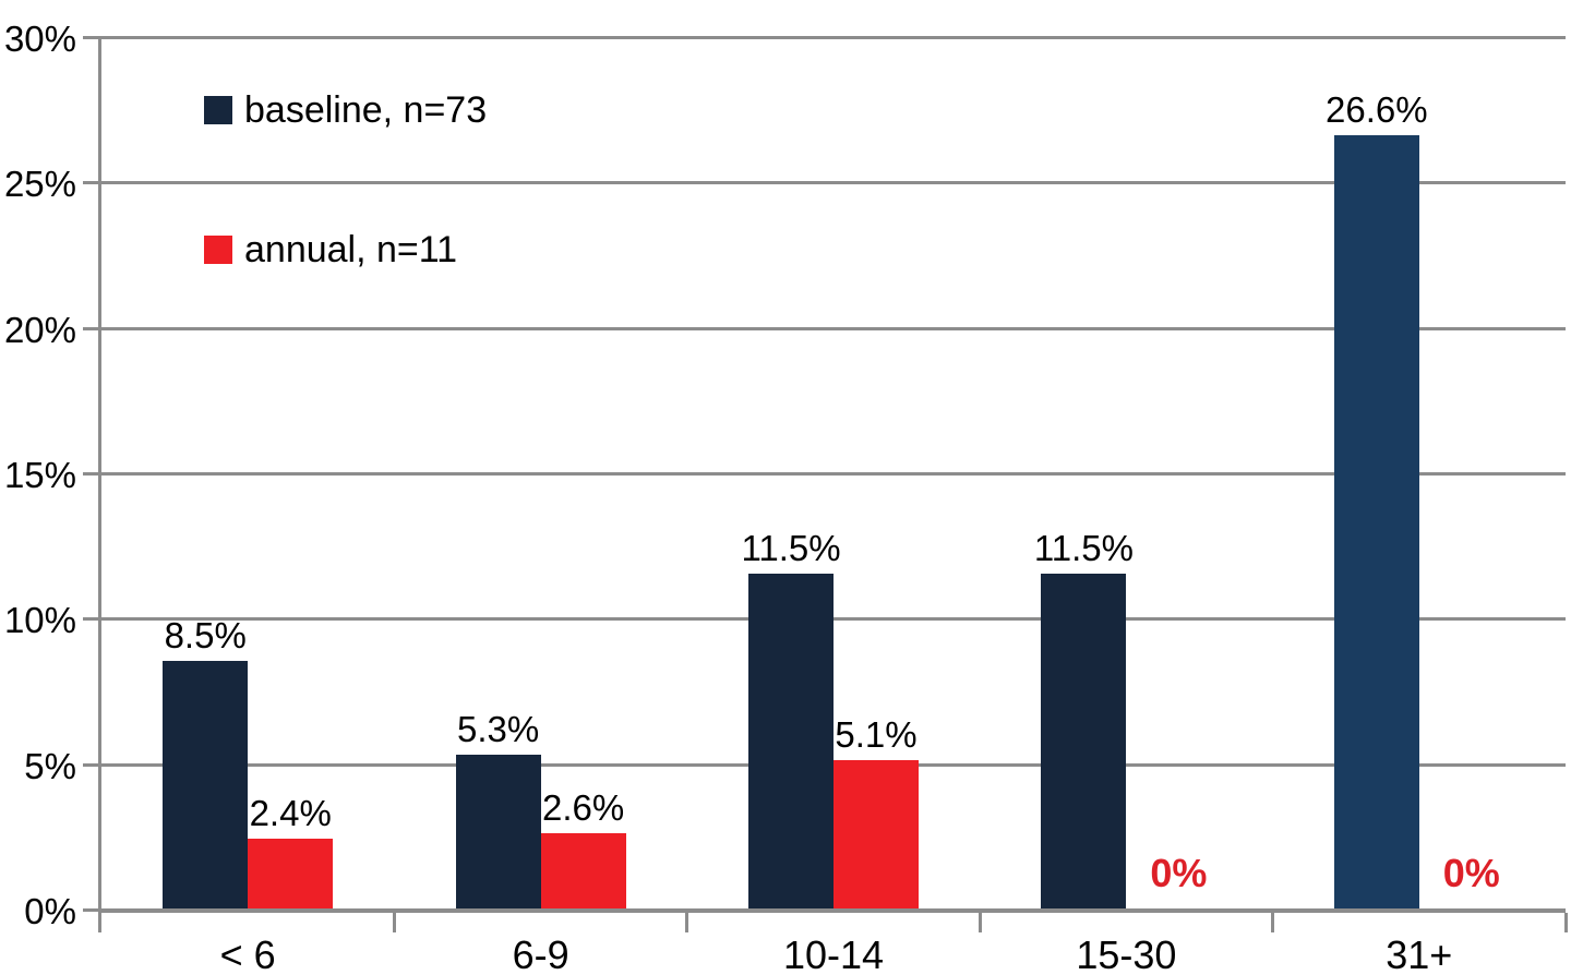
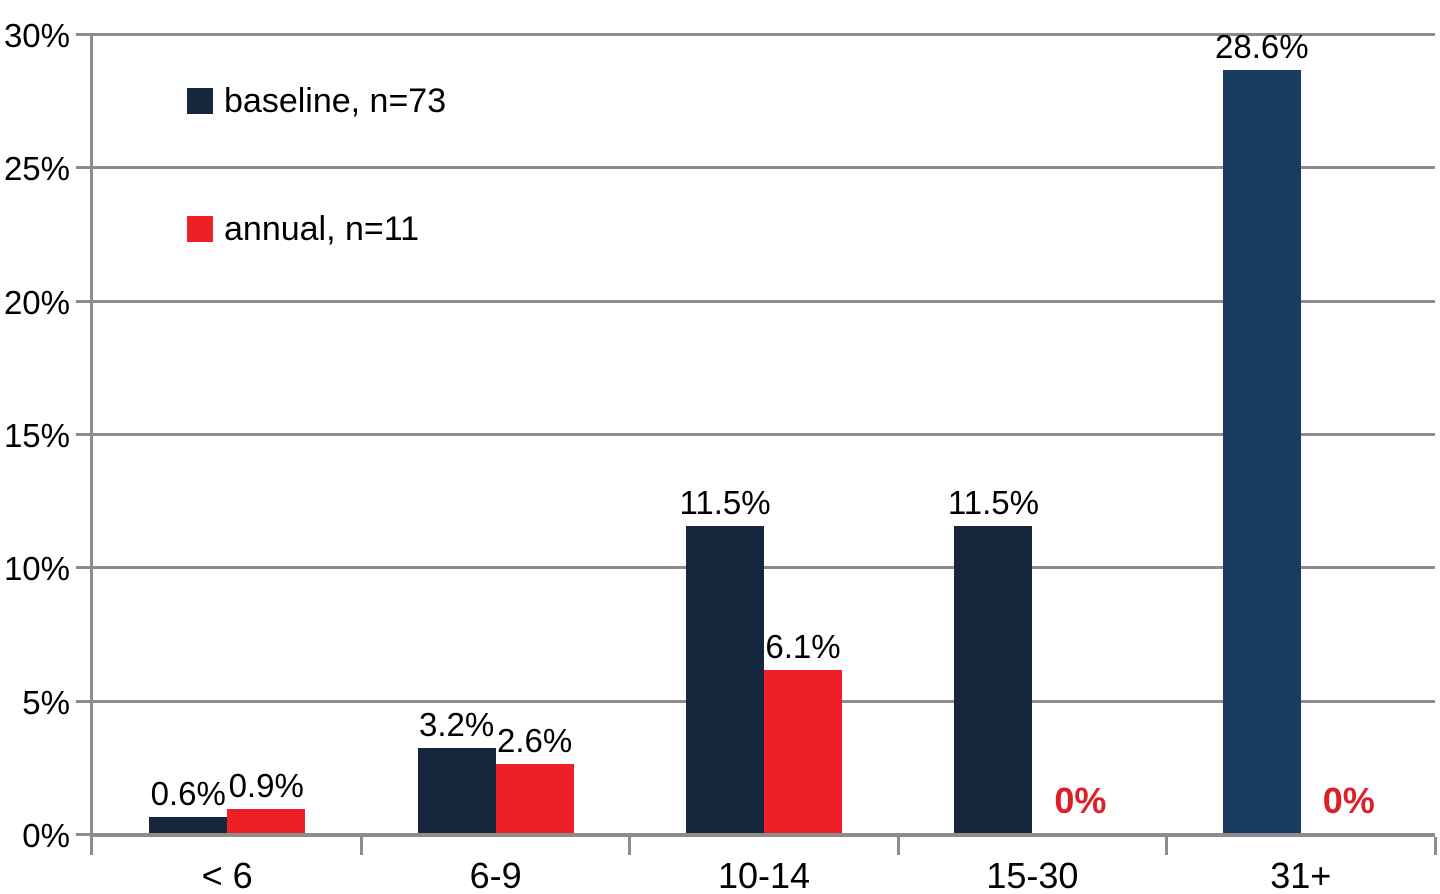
baseline, n=73/< 6: 8.5% -> 0.6%
annual, n=11/< 6: 2.4% -> 0.9%
baseline, n=73/6-9: 5.3% -> 3.2%
annual, n=11/10-14: 5.1% -> 6.1%
baseline, n=73/31+: 26.6% -> 28.6%
